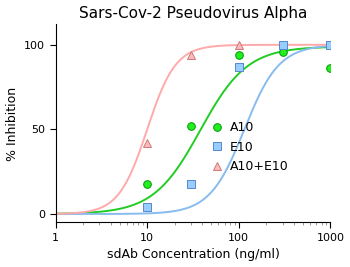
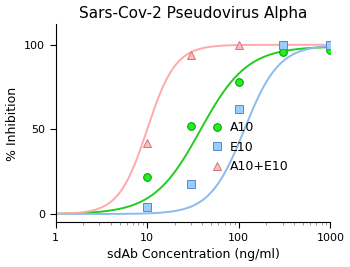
A10/10: 18 -> 22
A10/100: 94 -> 78
E10/100: 87 -> 62
A10/1000: 86 -> 97
